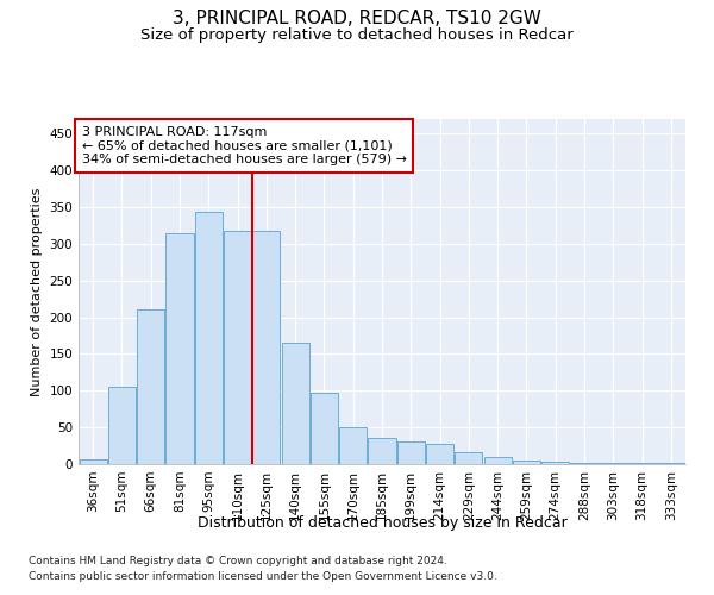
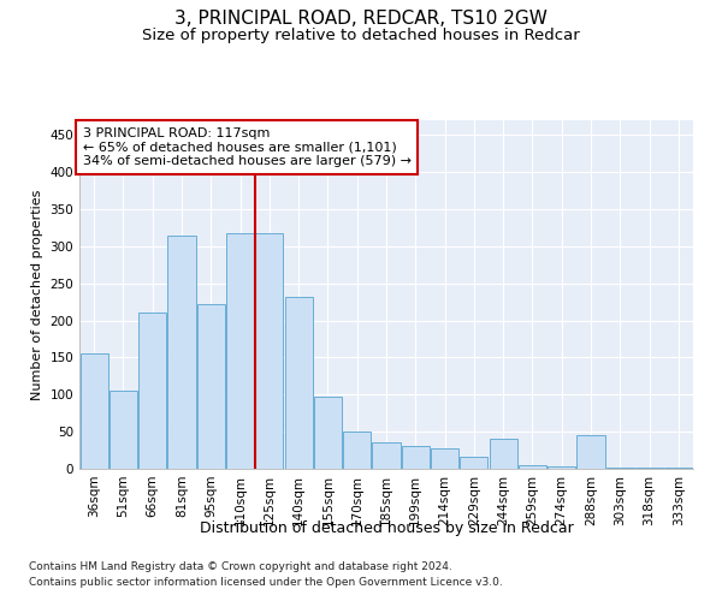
36sqm: 7 -> 156
95sqm: 343 -> 222
140sqm: 165 -> 232
244sqm: 9 -> 40
288sqm: 2 -> 46
